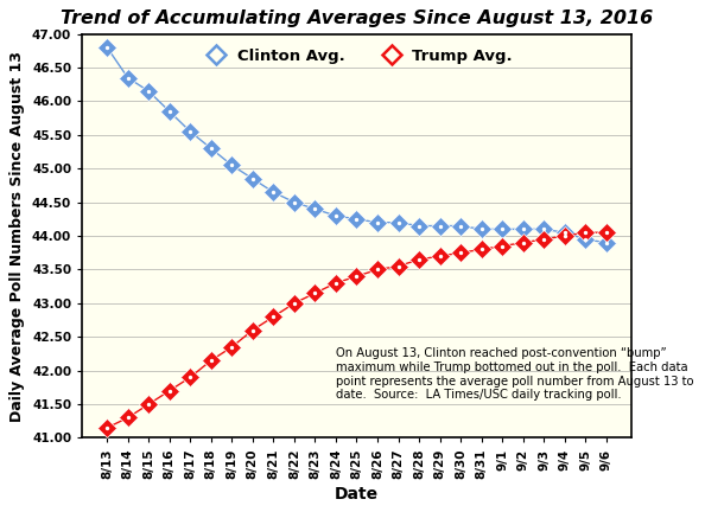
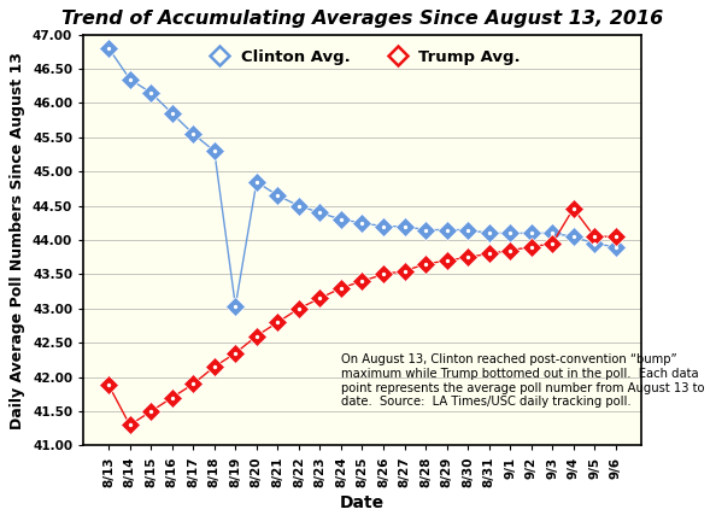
Trump Avg./8/13: 41.15 -> 41.88
Clinton Avg./8/19: 45.05 -> 43.04
Trump Avg./9/4: 44.00 -> 44.46
